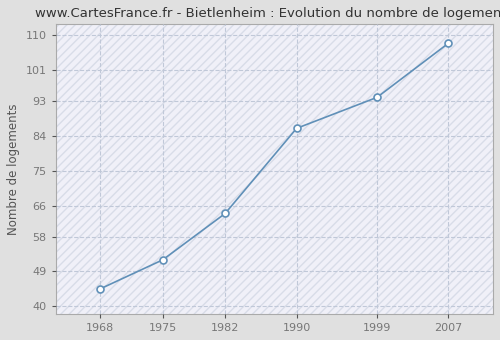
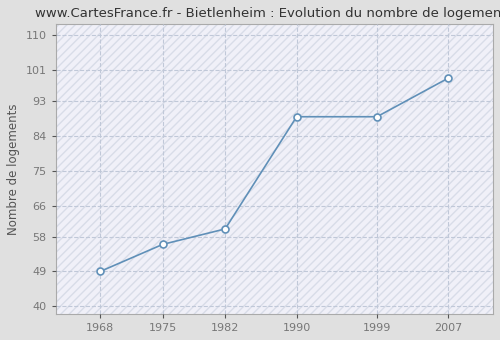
1968: 44.5 -> 49.0
1975: 52.0 -> 56.0
1982: 64.0 -> 60.0
1990: 86.0 -> 89.0
1999: 94.0 -> 89.0
2007: 108.0 -> 99.0
